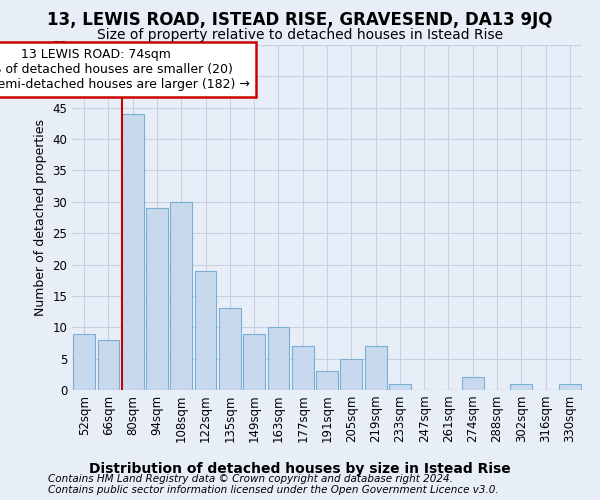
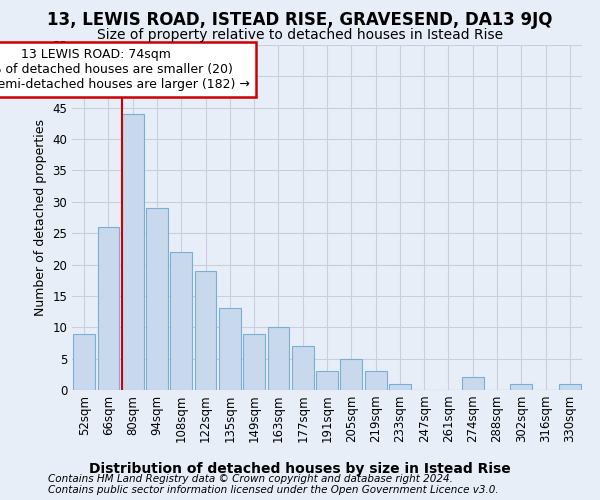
66sqm: 8 -> 26
108sqm: 30 -> 22
219sqm: 7 -> 3
